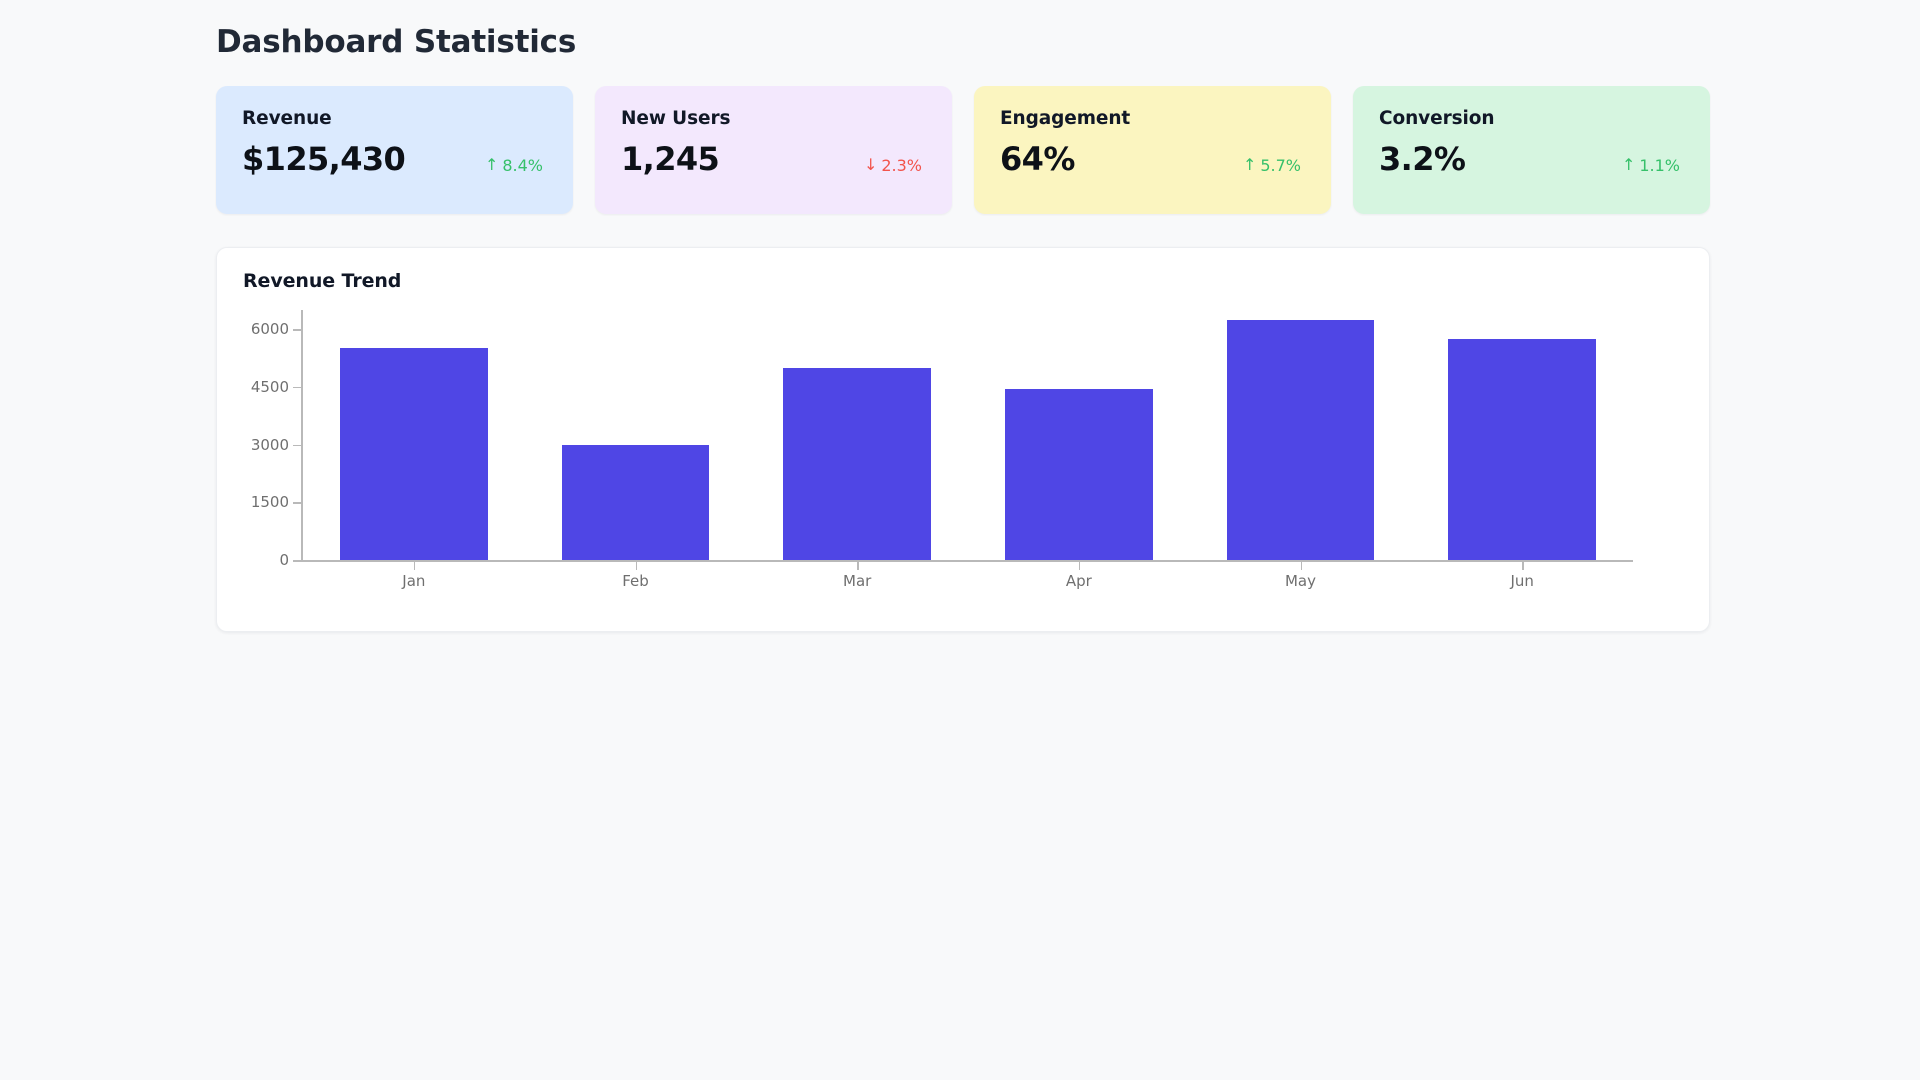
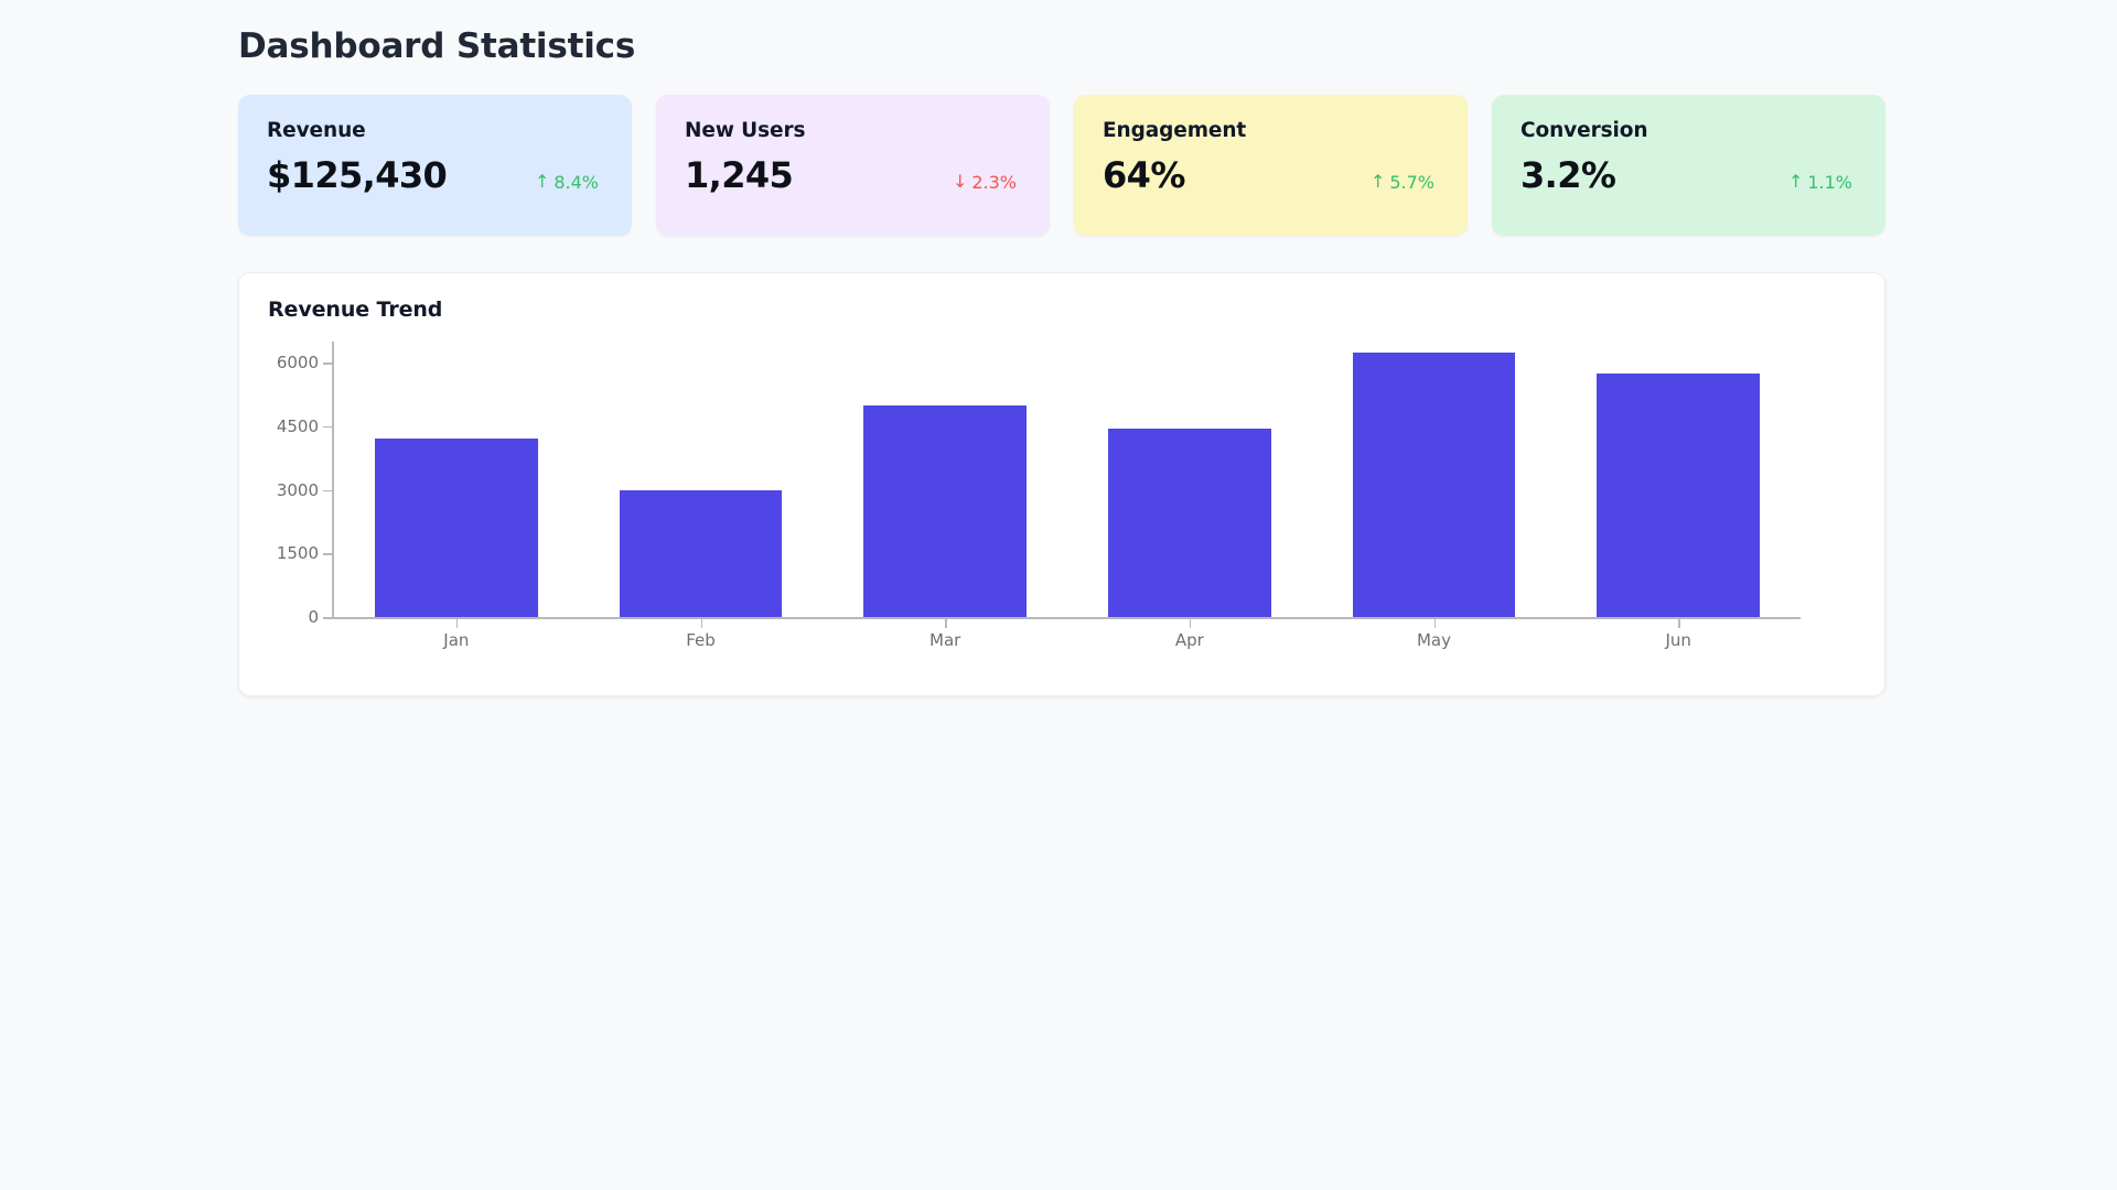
Jan: 5500 -> 4200
